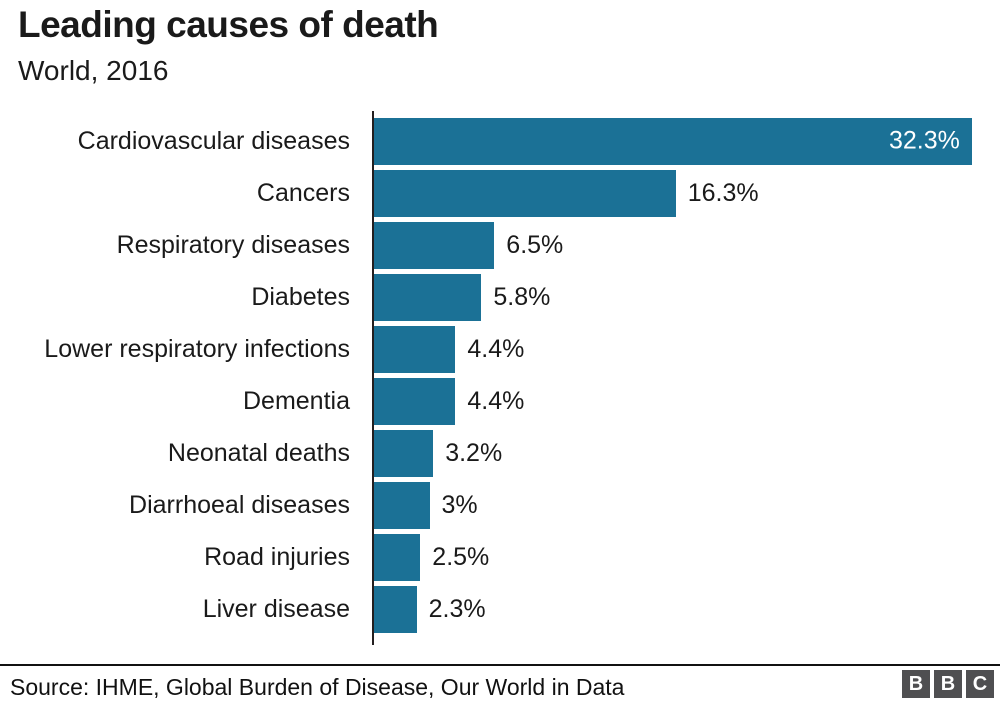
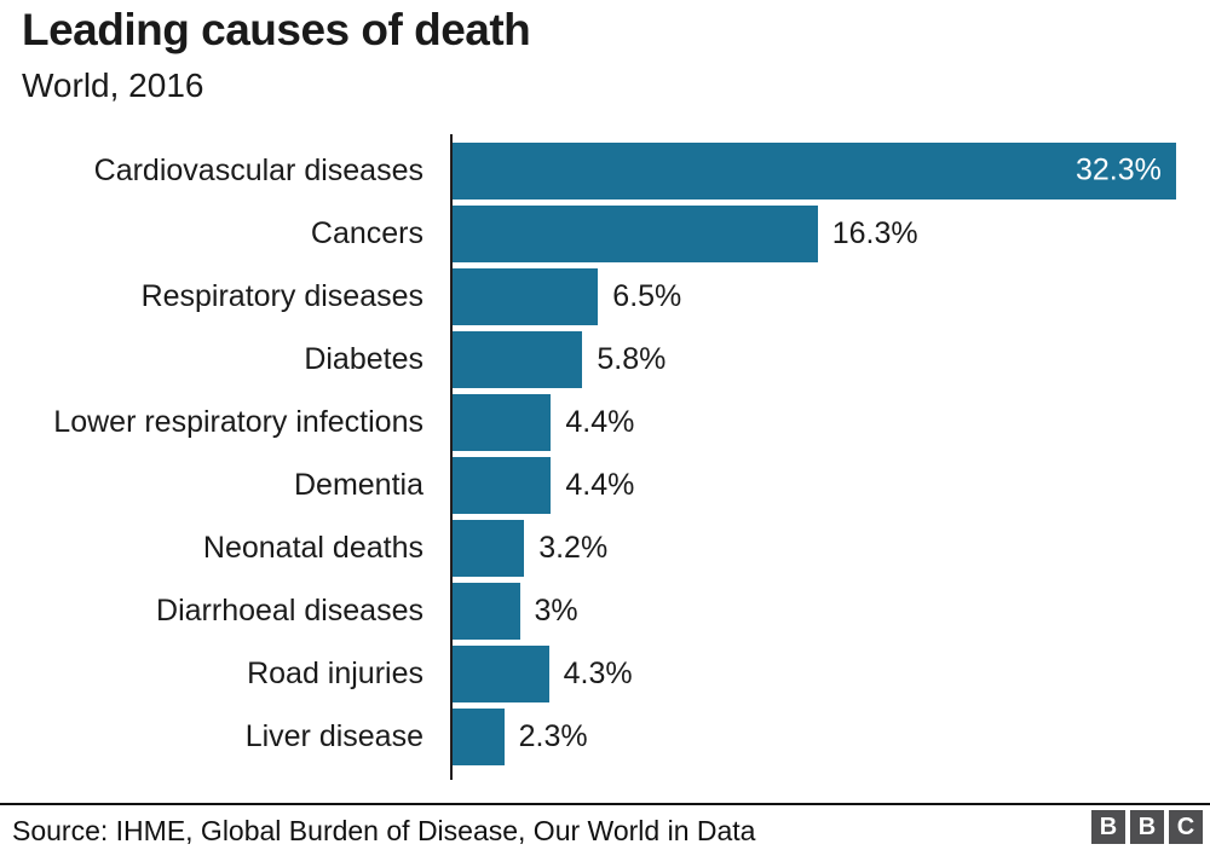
Road injuries: 2.5% -> 4.3%
